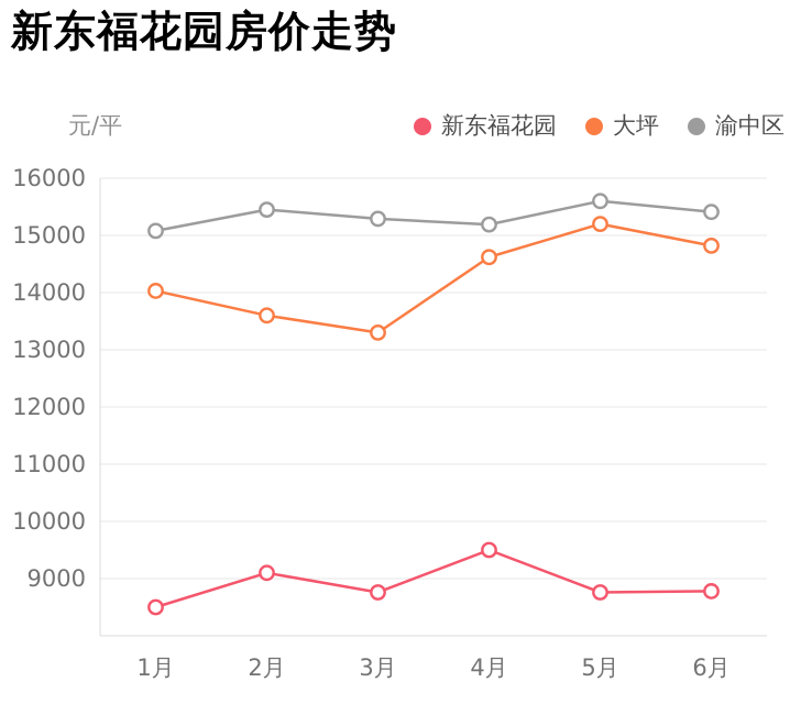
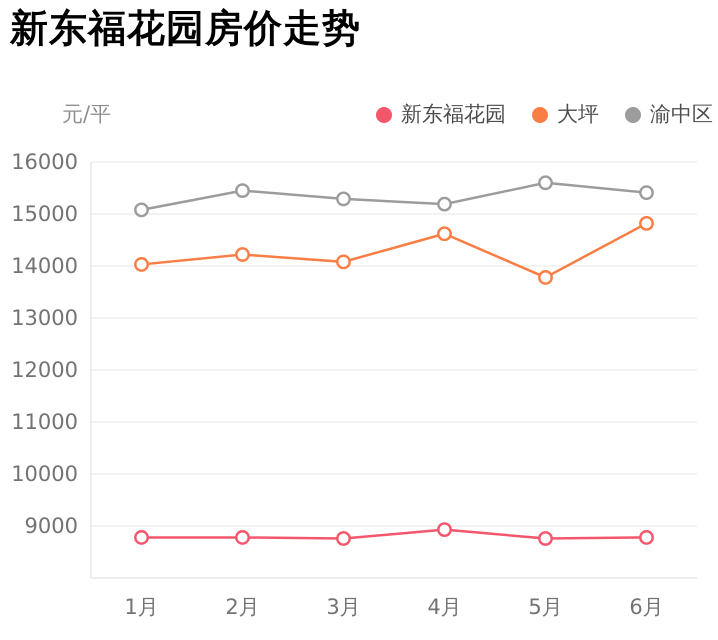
新东福花园/1月: 8500 -> 8800
新东福花园/2月: 9100 -> 8800
大坪/2月: 13600 -> 14200
大坪/3月: 13300 -> 14100
新东福花园/4月: 9500 -> 8900
大坪/5月: 15200 -> 13800
